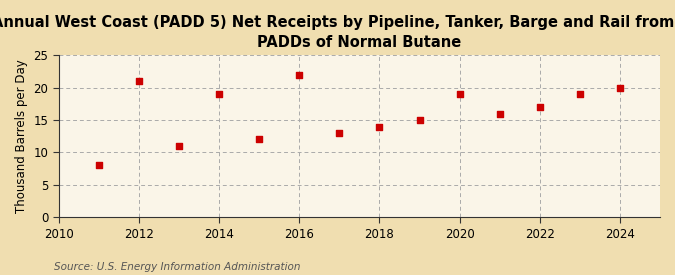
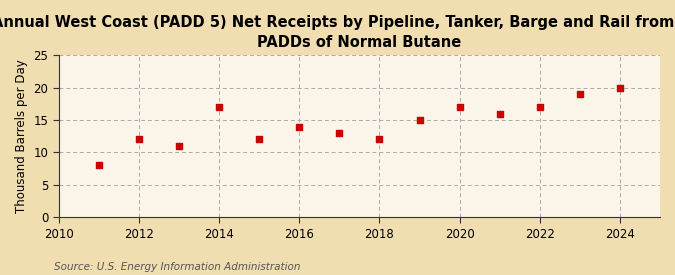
2012: 21 -> 12
2014: 19 -> 17
2016: 22 -> 14
2018: 14 -> 12
2020: 19 -> 17
